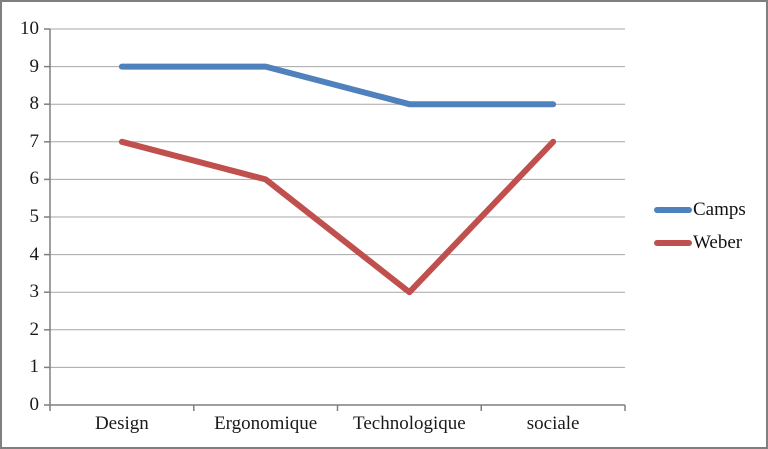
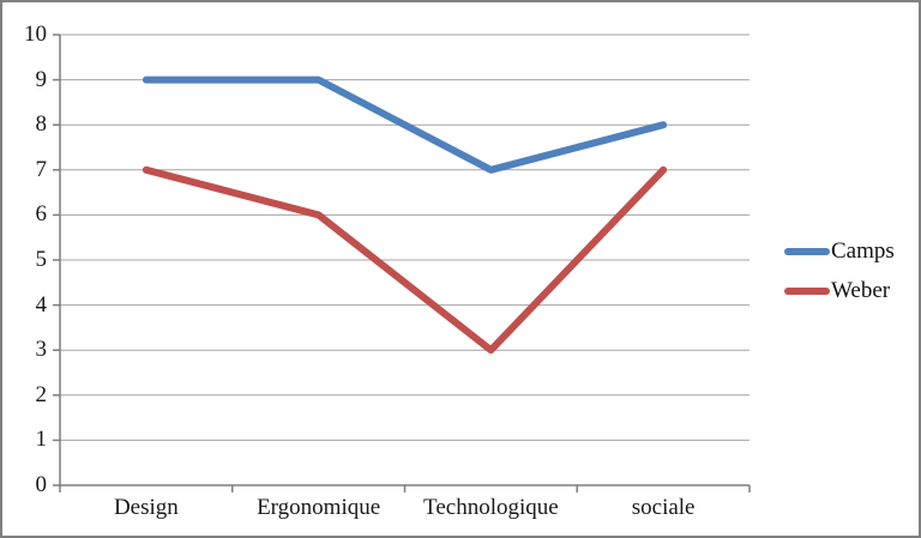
Camps/Technologique: 8 -> 7
